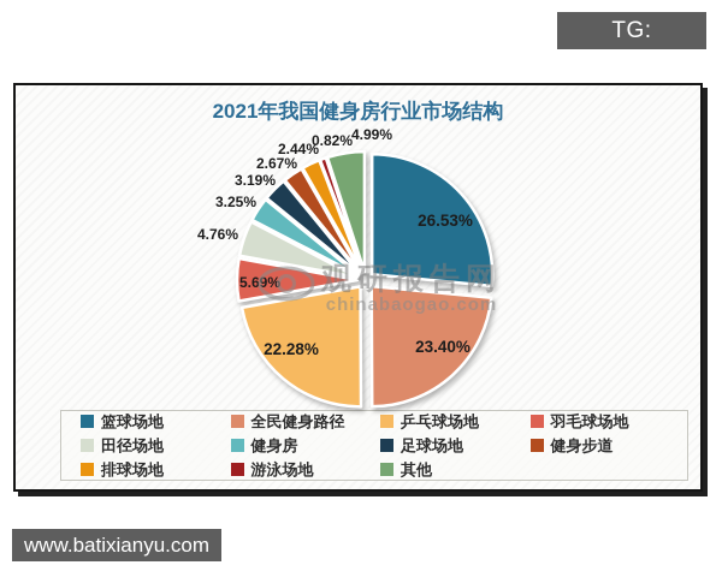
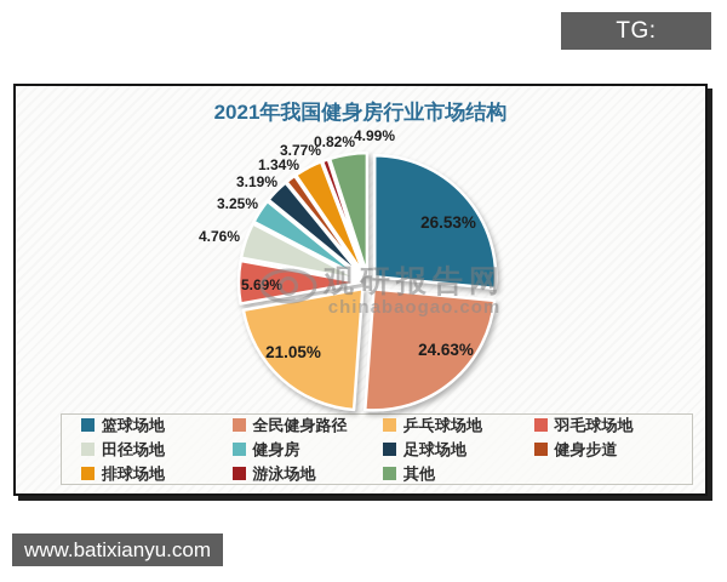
全民健身路径: 23.40% -> 24.63%
乒乓球场地: 22.28% -> 21.05%
健身步道: 2.67% -> 1.34%
排球场地: 2.44% -> 3.77%
